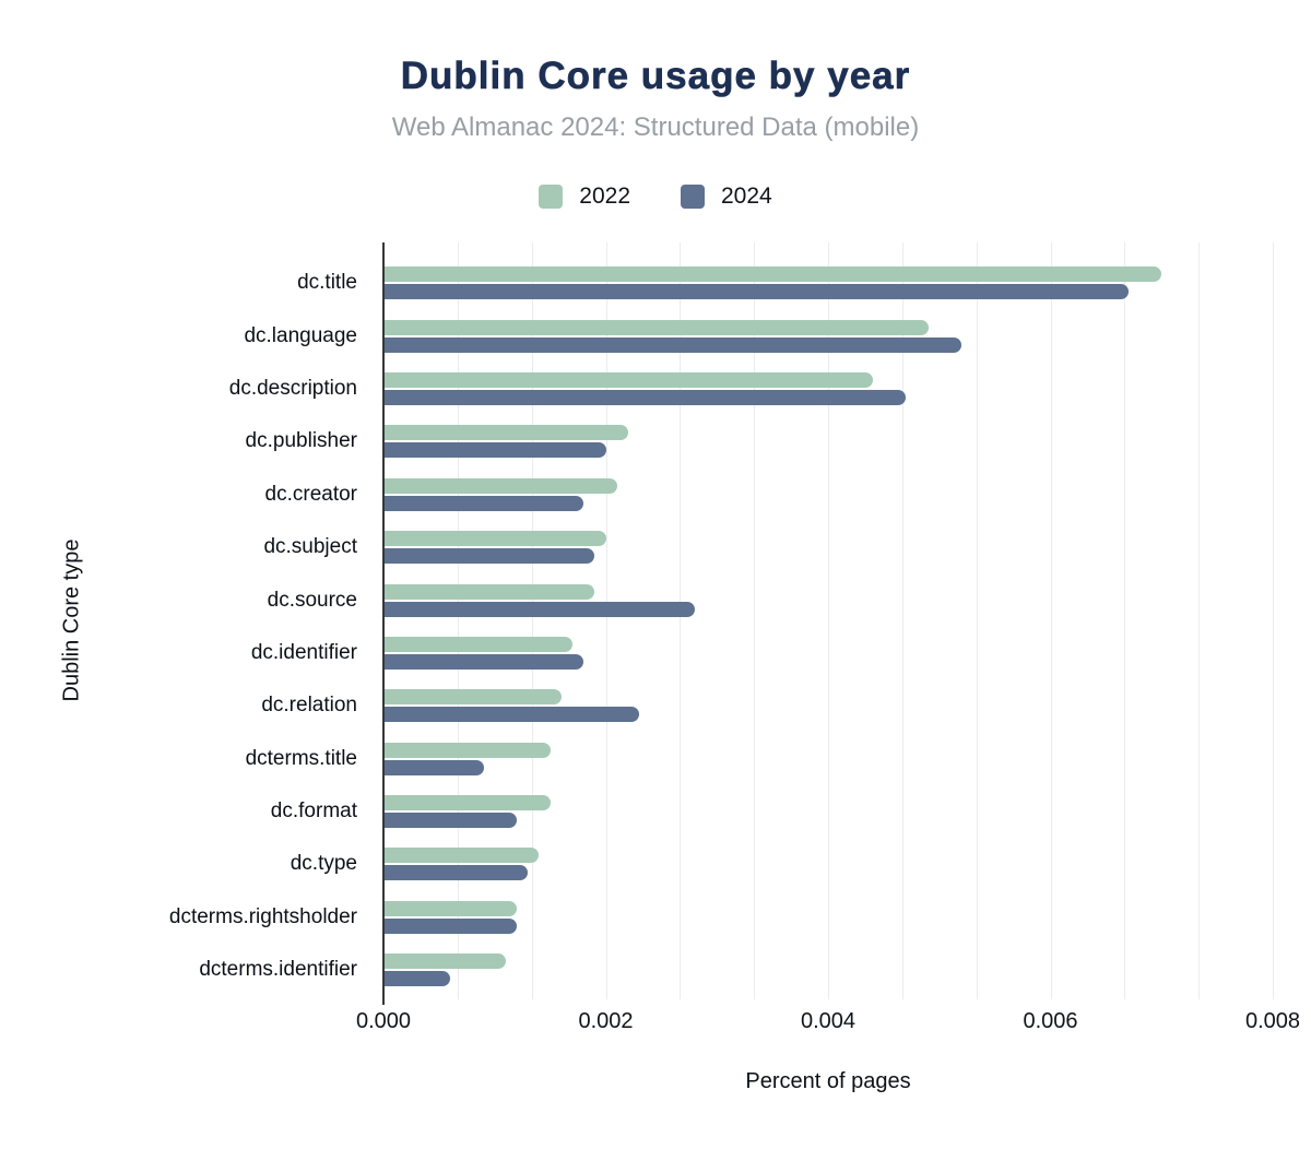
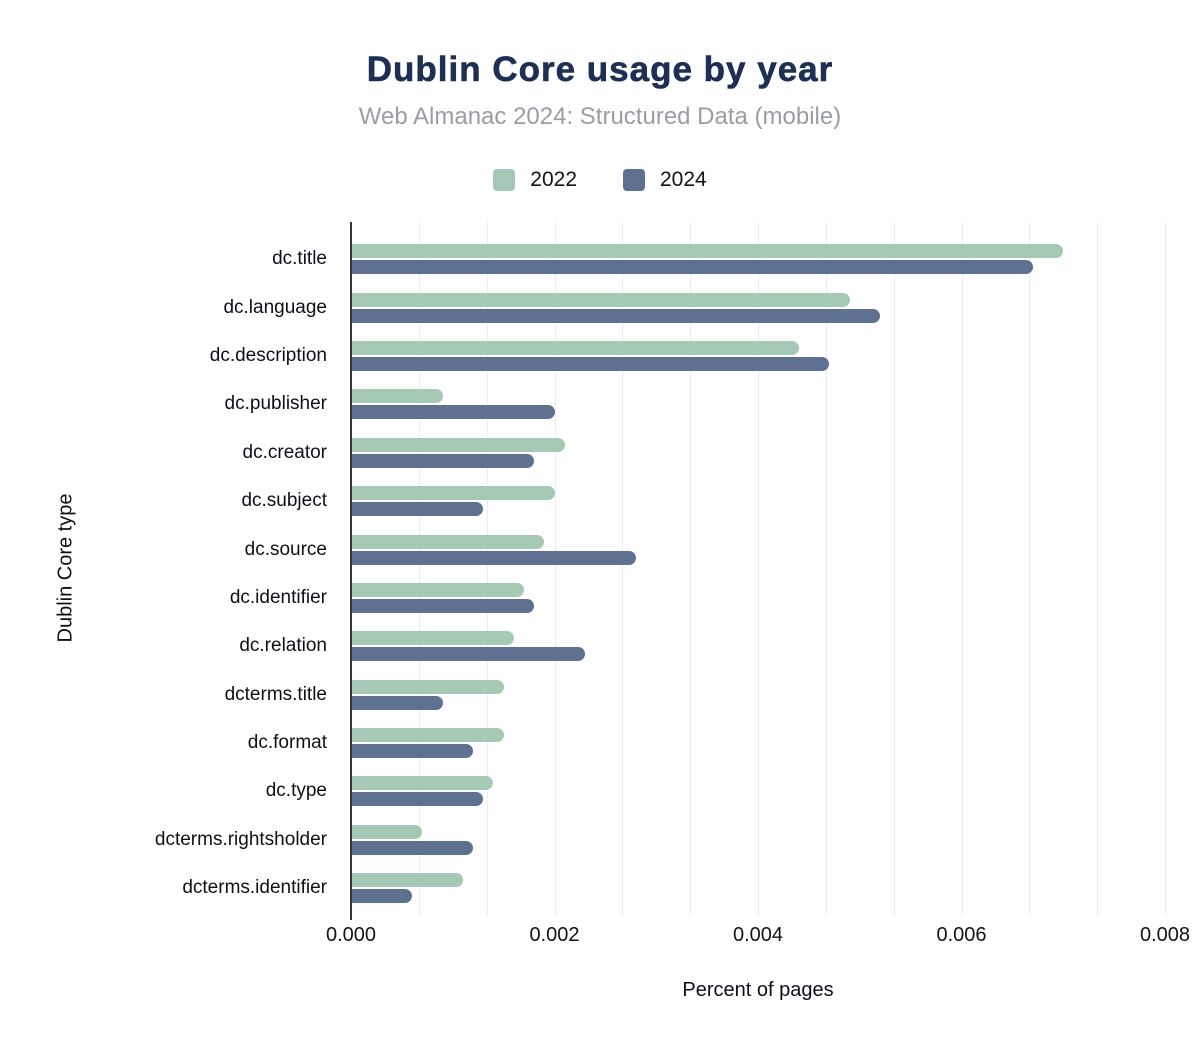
2022/dc.publisher: 0.0022 -> 0.0009
2024/dc.subject: 0.0019 -> 0.0013
2022/dcterms.rightsholder: 0.0012 -> 0.0007
